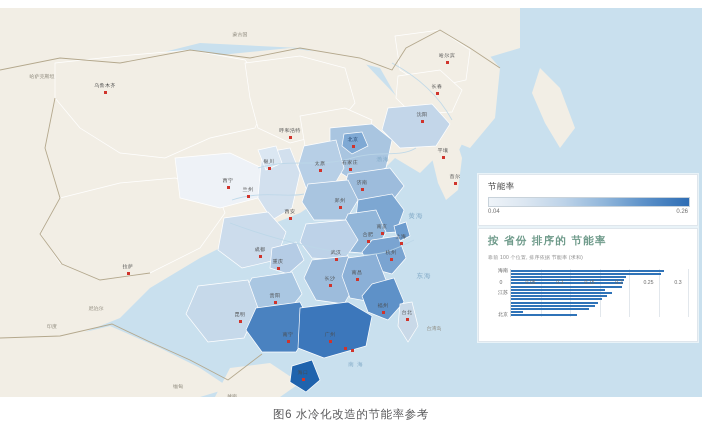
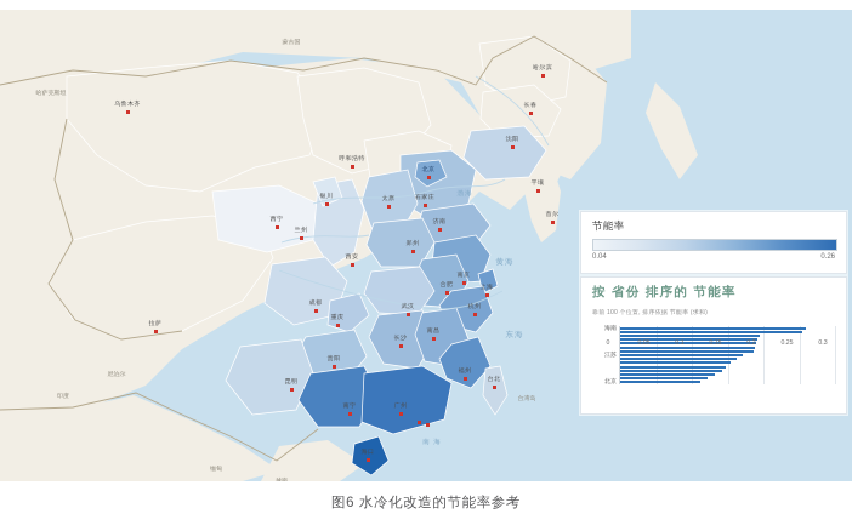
江苏: 0.16 -> 0.19
北京: 0.02 -> 0.12
